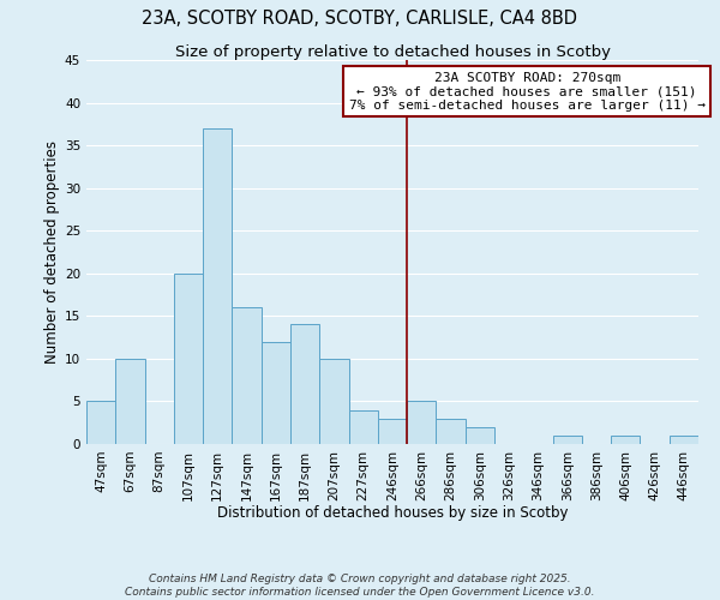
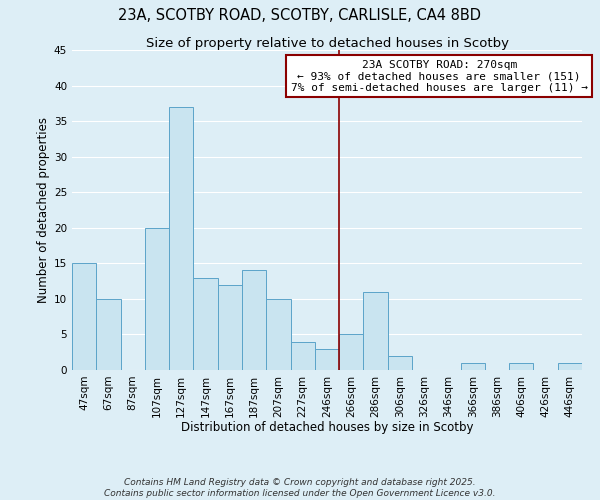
47sqm: 5 -> 15
147sqm: 16 -> 13
286sqm: 3 -> 11
